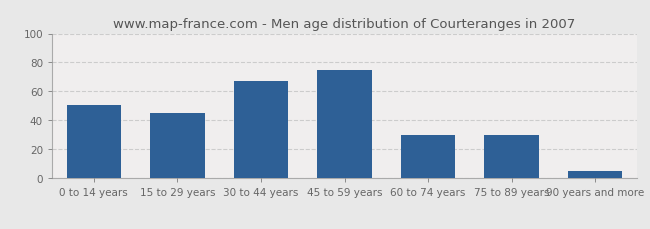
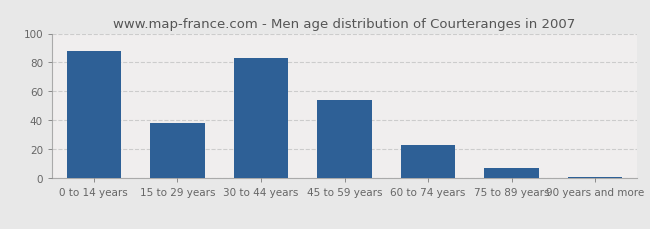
0 to 14 years: 51 -> 88
15 to 29 years: 45 -> 38
30 to 44 years: 67 -> 83
45 to 59 years: 75 -> 54
60 to 74 years: 30 -> 23
75 to 89 years: 30 -> 7
90 years and more: 5 -> 1
